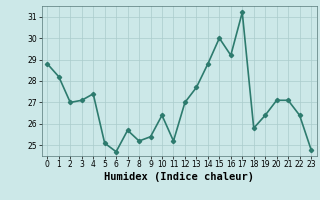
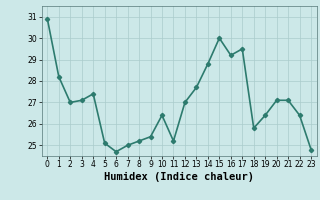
0: 28.8 -> 30.9
7: 25.7 -> 25.0
17: 31.2 -> 29.5
